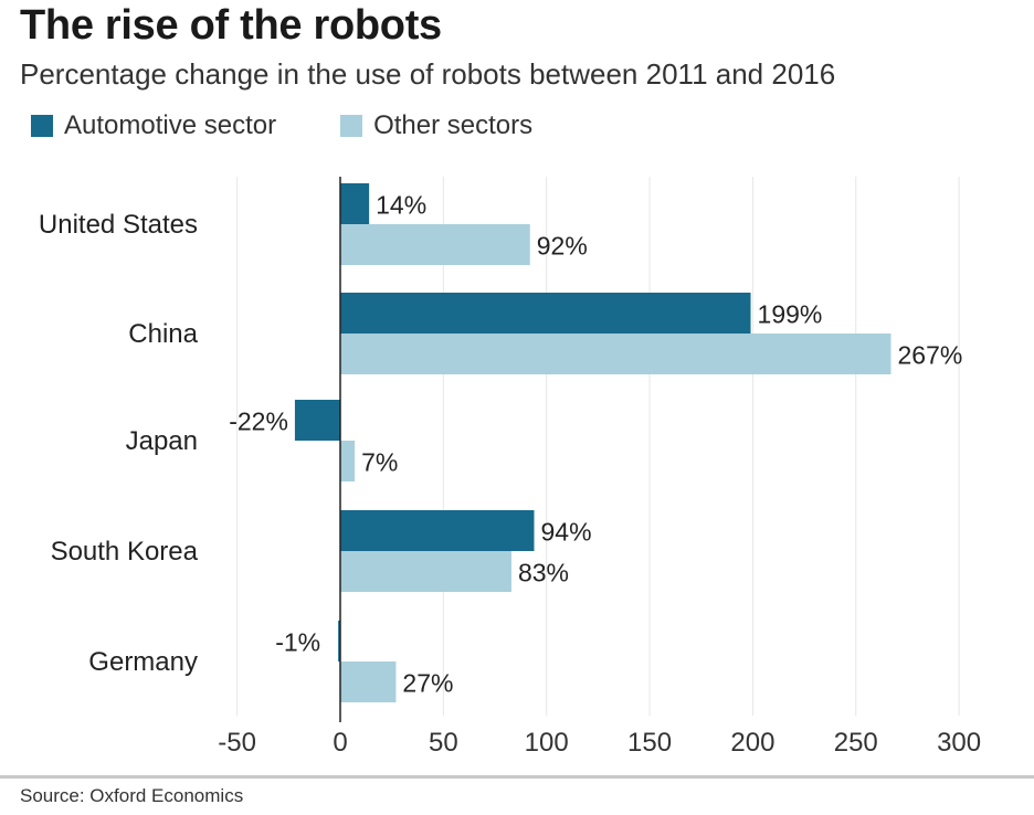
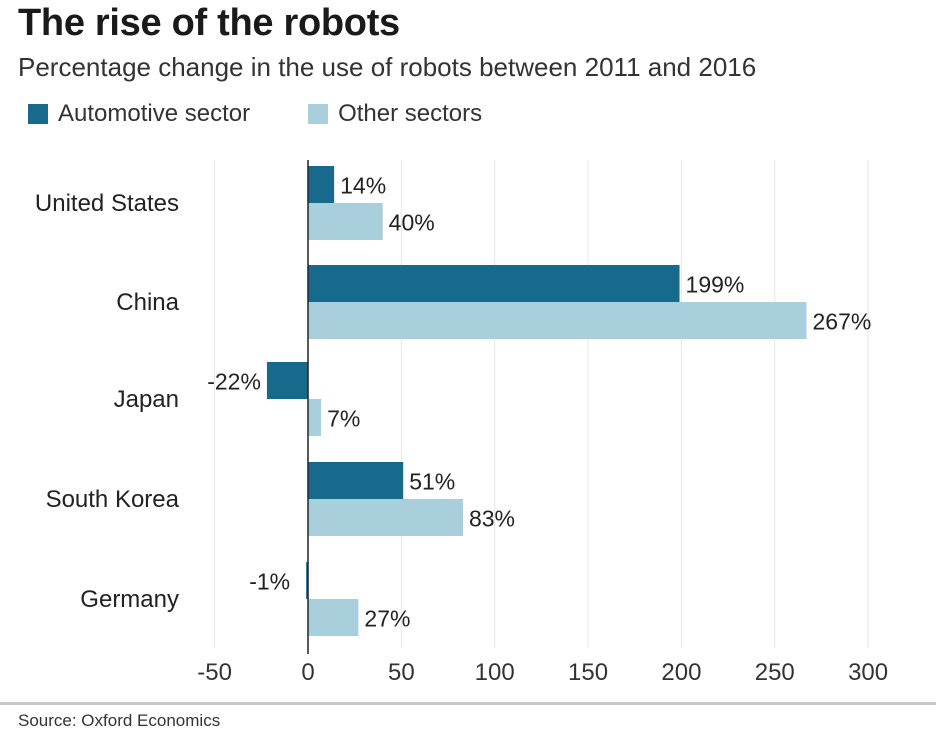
Other sectors/United States: 92% -> 40%
Automotive sector/South Korea: 94% -> 51%
